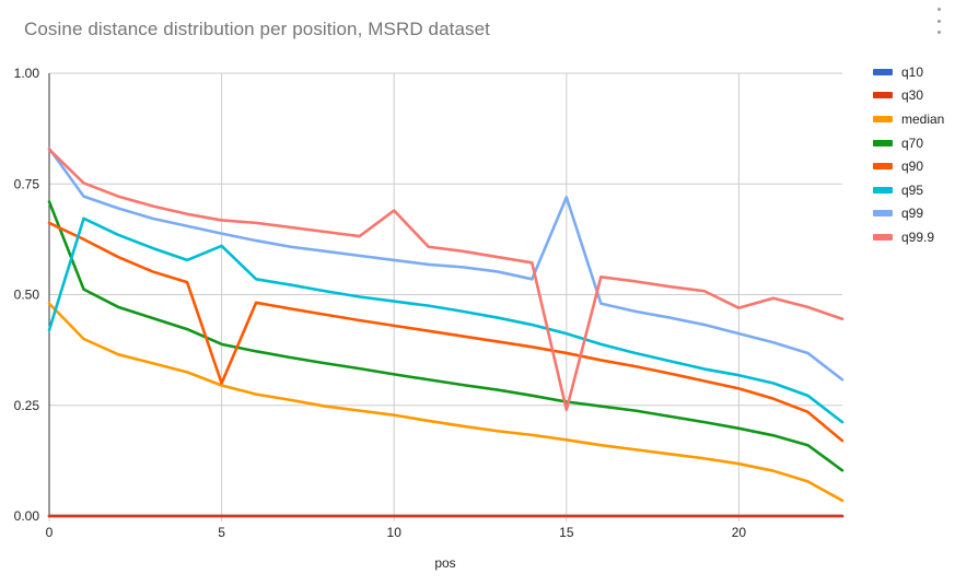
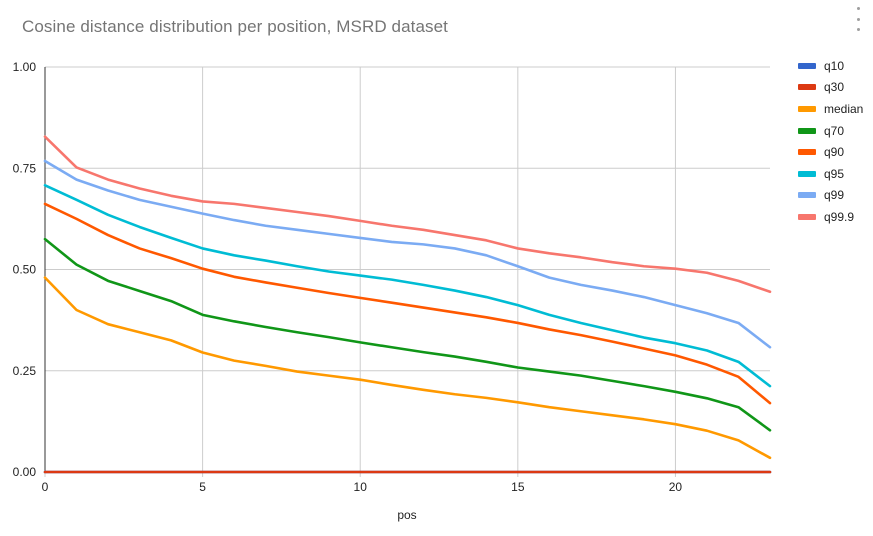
q70/0: 0.71 -> 0.57
q95/0: 0.42 -> 0.71
q99/0: 0.83 -> 0.77
q90/5: 0.30 -> 0.50
q95/5: 0.61 -> 0.55
q99.9/10: 0.69 -> 0.62
q99/15: 0.72 -> 0.51
q99.9/15: 0.24 -> 0.55
q99.9/20: 0.47 -> 0.50
